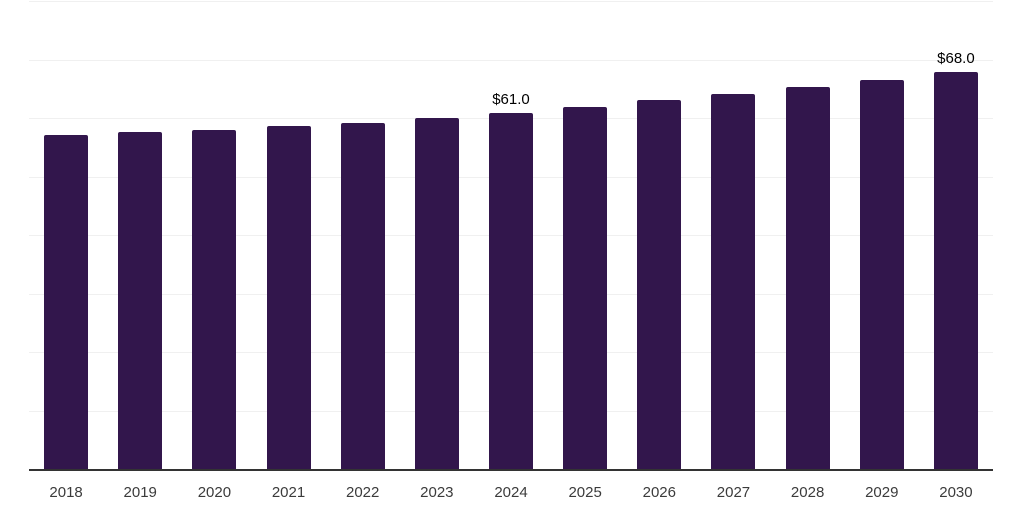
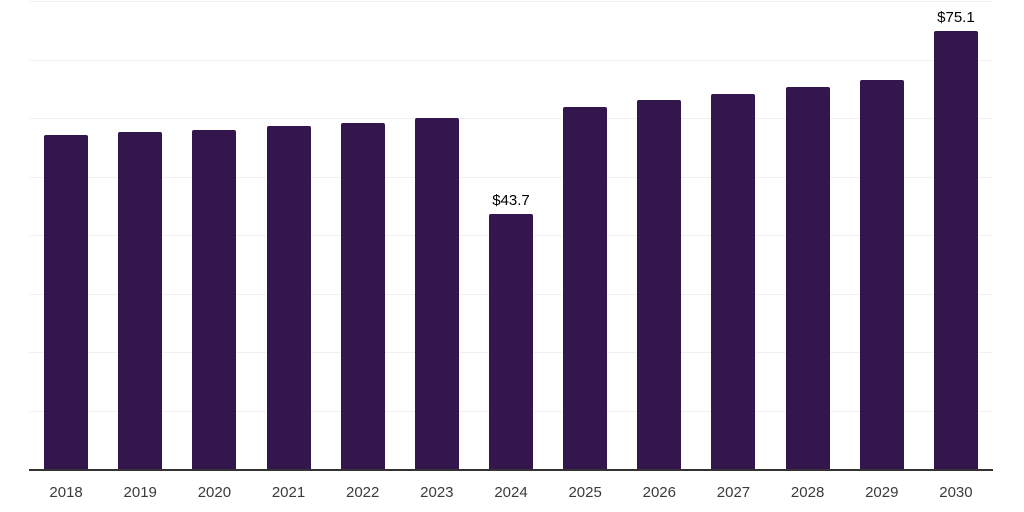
2024: $61.0 -> $43.7
2030: $68.0 -> $75.1
